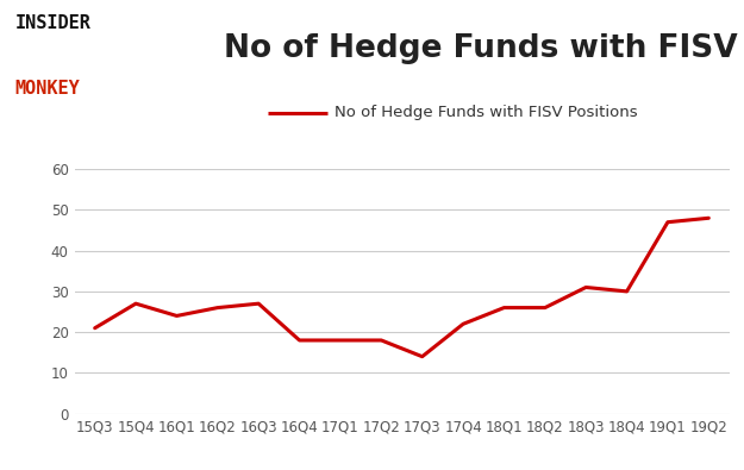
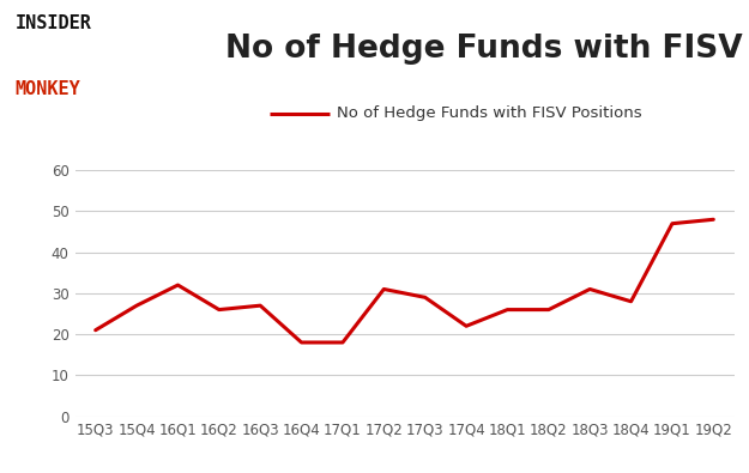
16Q1: 24 -> 32
17Q2: 18 -> 31
17Q3: 14 -> 29
18Q4: 30 -> 28
